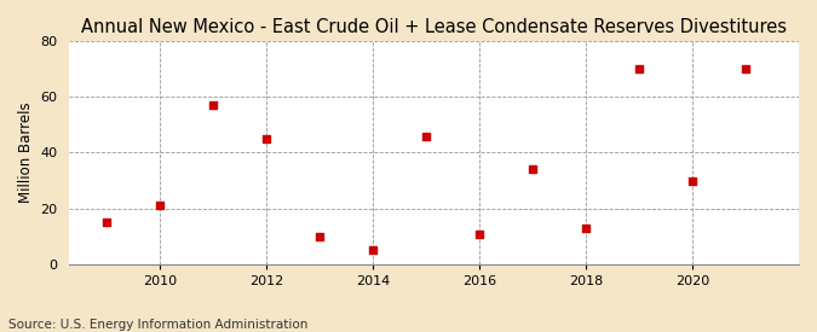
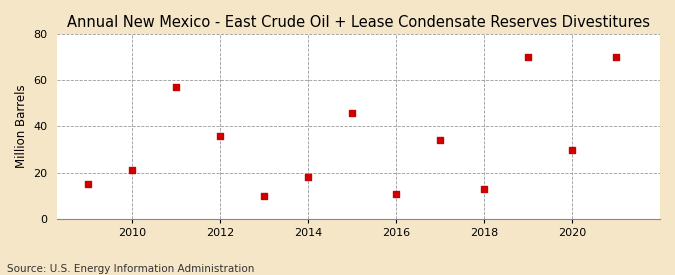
2012: 45 -> 36
2014: 5 -> 18
